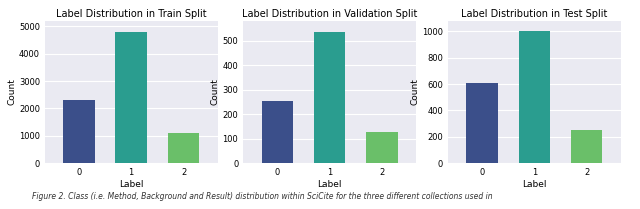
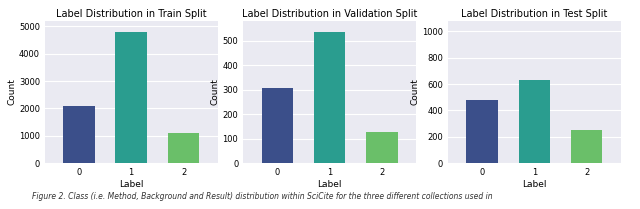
Label Distribution in Train Split/0: 2300 -> 2100
Label Distribution in Validation Split/0: 255 -> 305
Label Distribution in Test Split/0: 600 -> 480
Label Distribution in Test Split/1: 1000 -> 630
